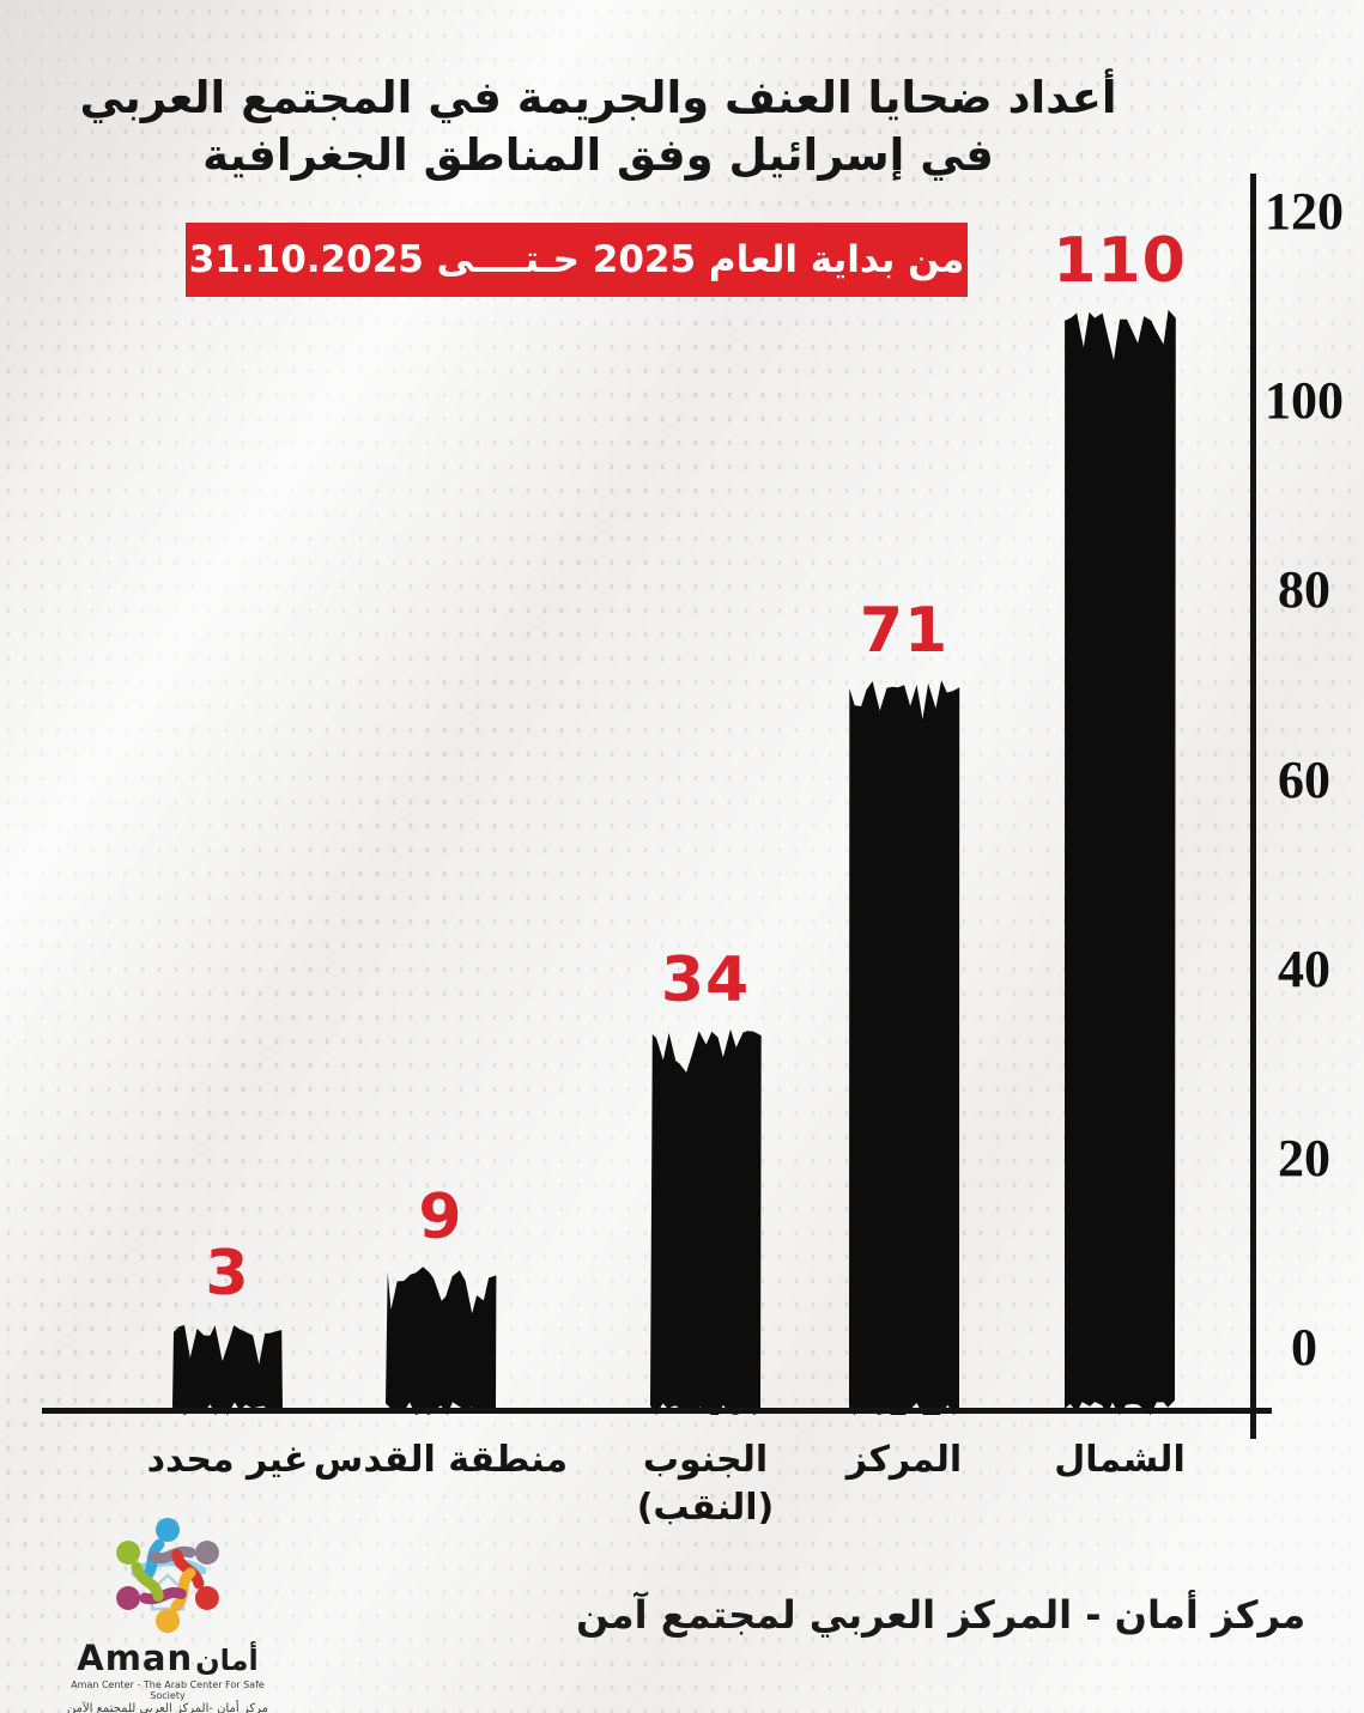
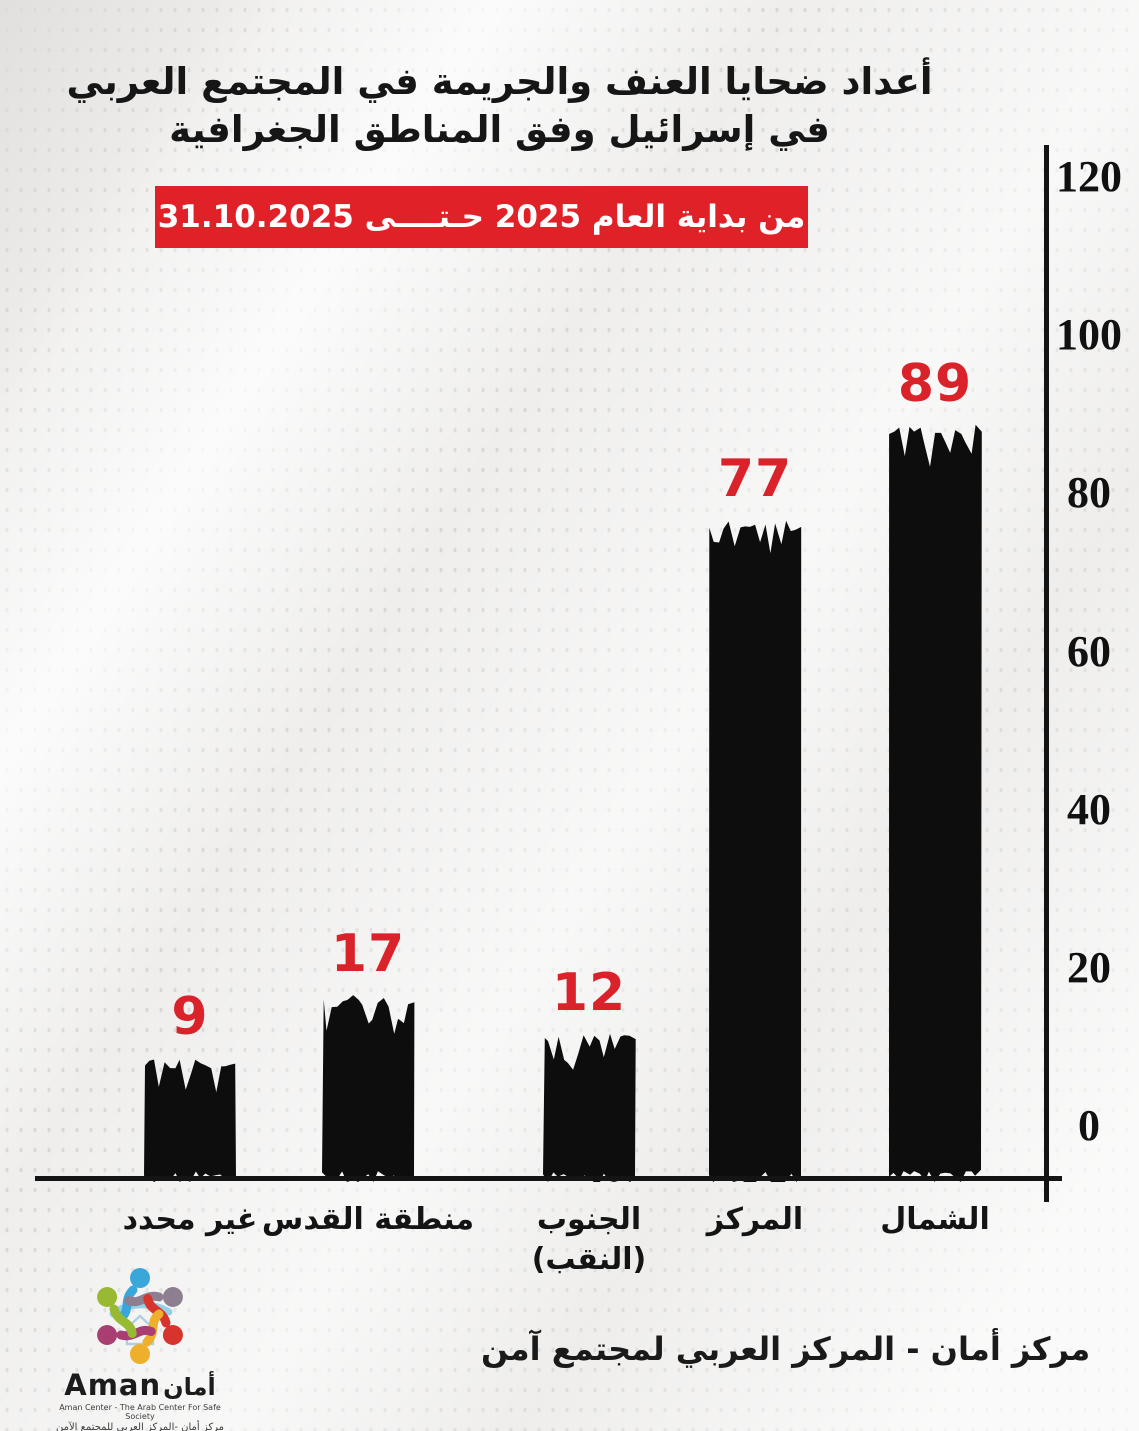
الشمال: 110 -> 89
المركز: 71 -> 77
الجنوب (النقب): 34 -> 12
منطقة القدس: 9 -> 17
غير محدد: 3 -> 9
